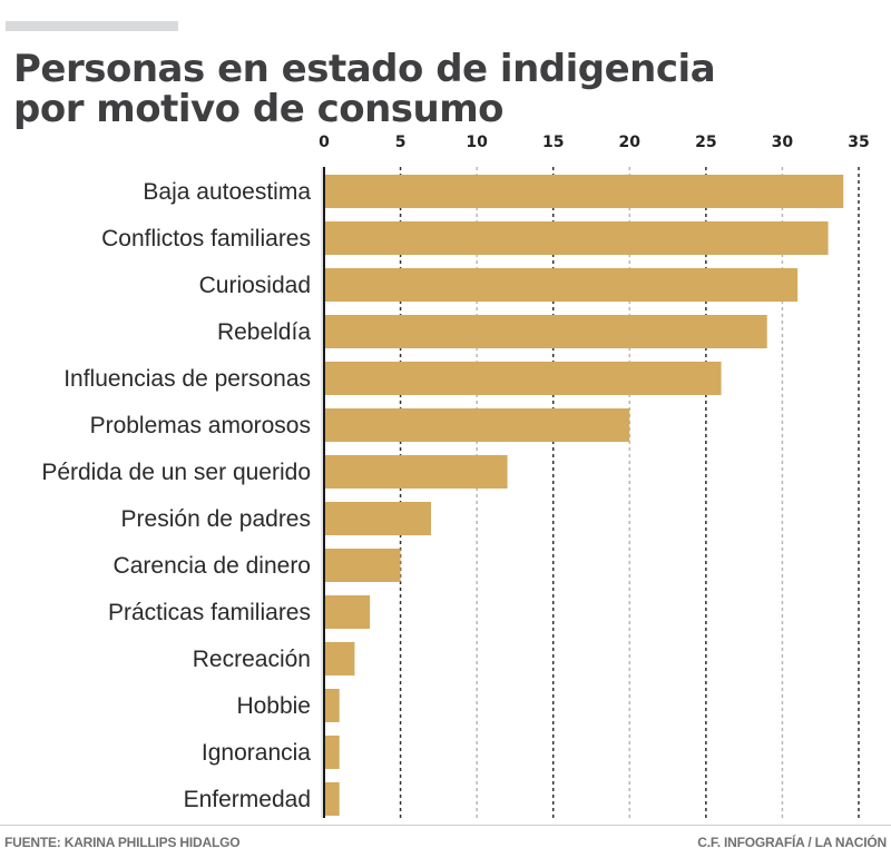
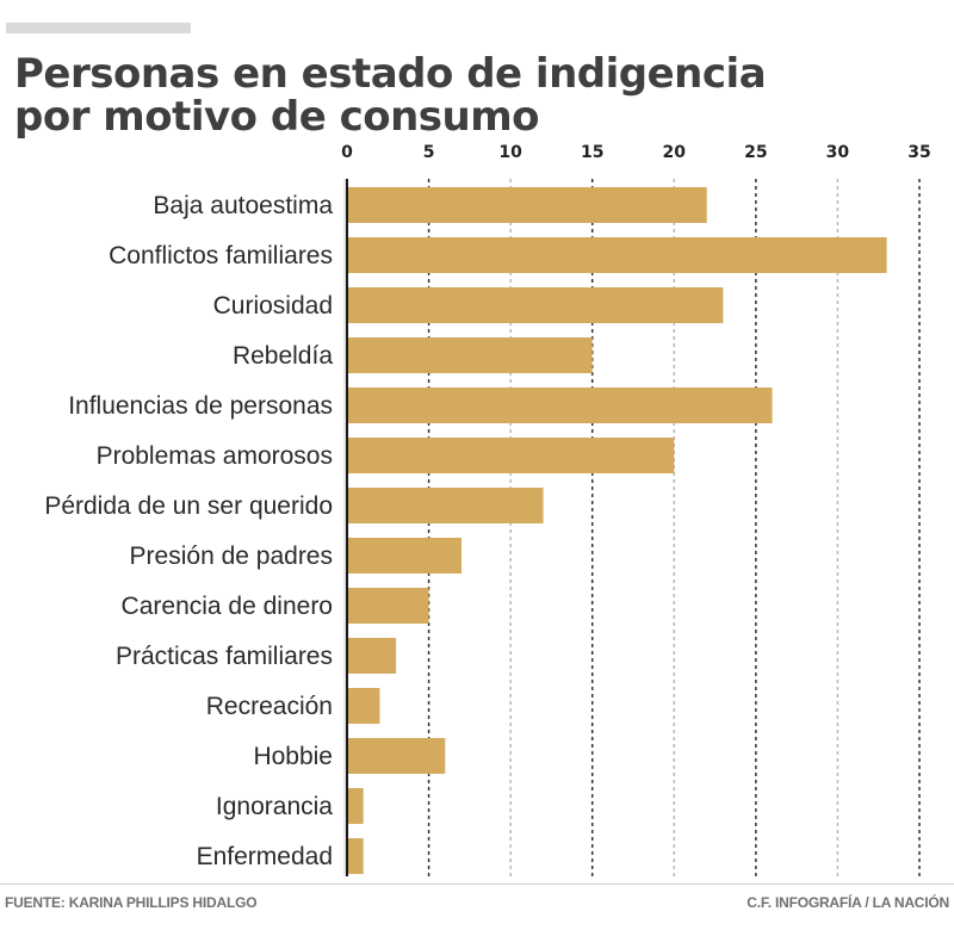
Baja autoestima: 34 -> 22
Curiosidad: 31 -> 23
Rebeldía: 29 -> 15
Hobbie: 1 -> 6
